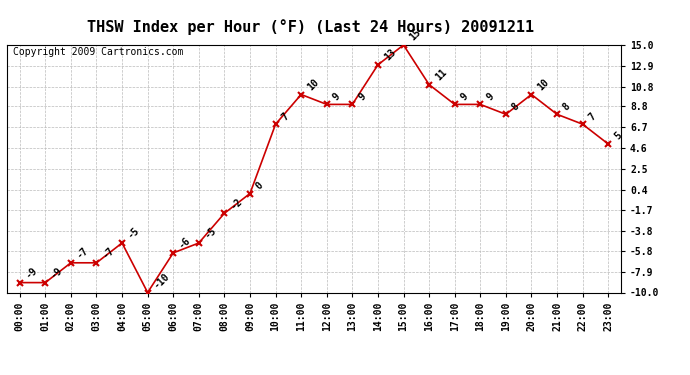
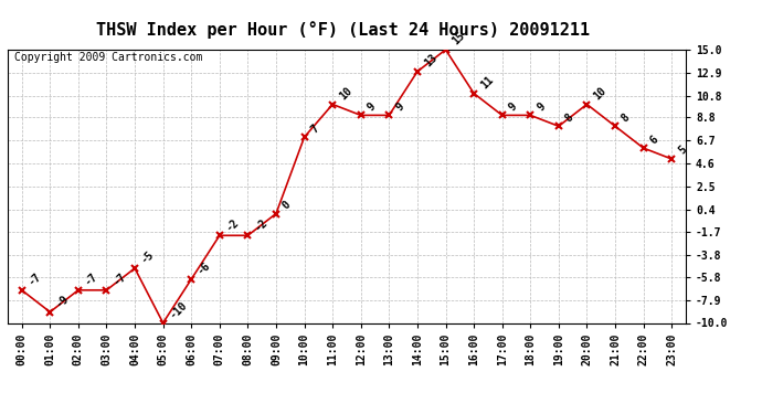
00:00: -9 -> -7
07:00: -5 -> -2
22:00: 7 -> 6
